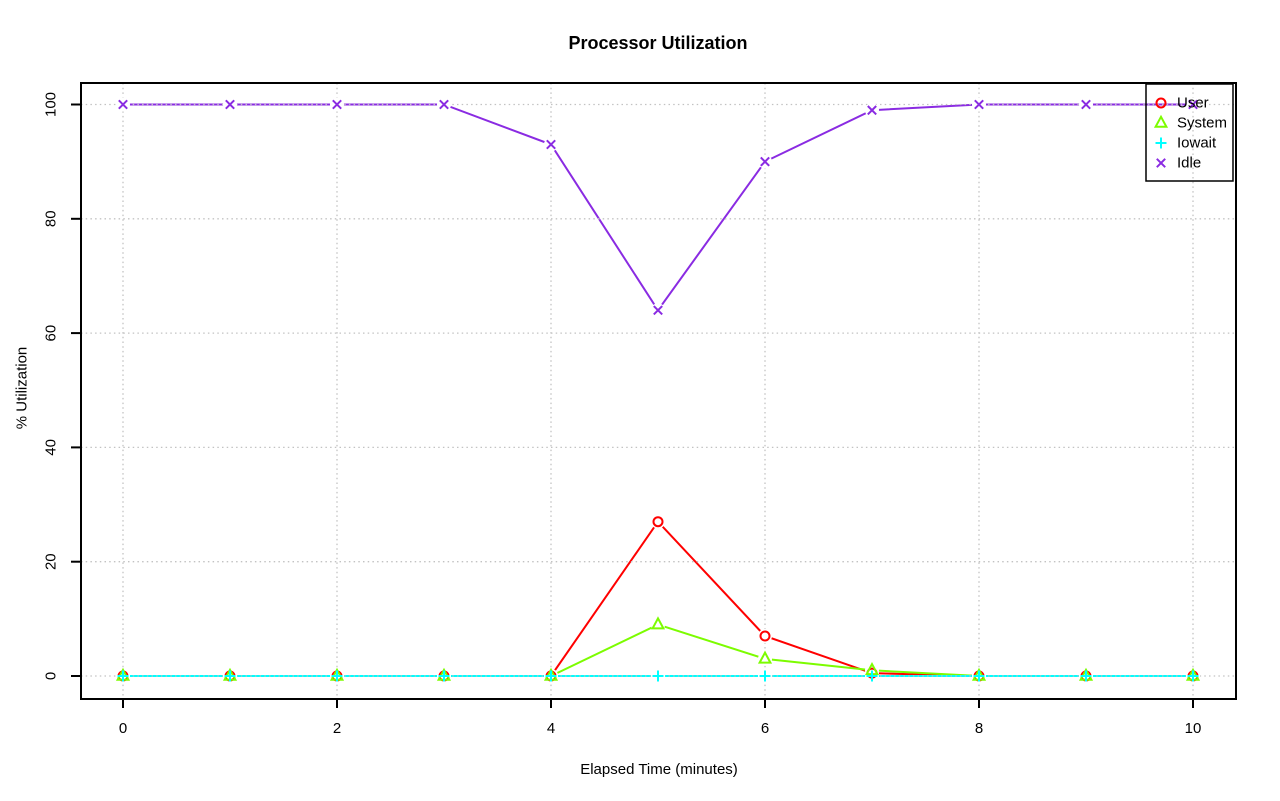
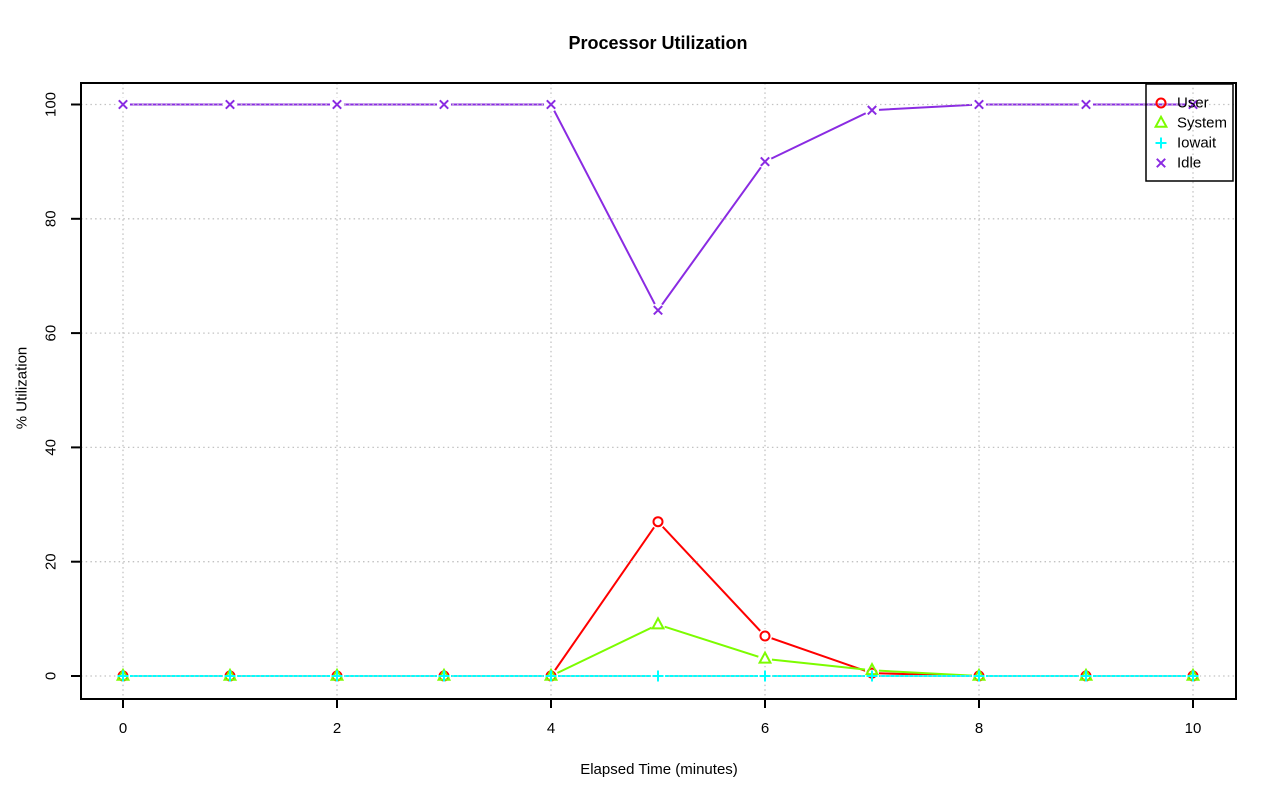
Idle/4: 93 -> 100
